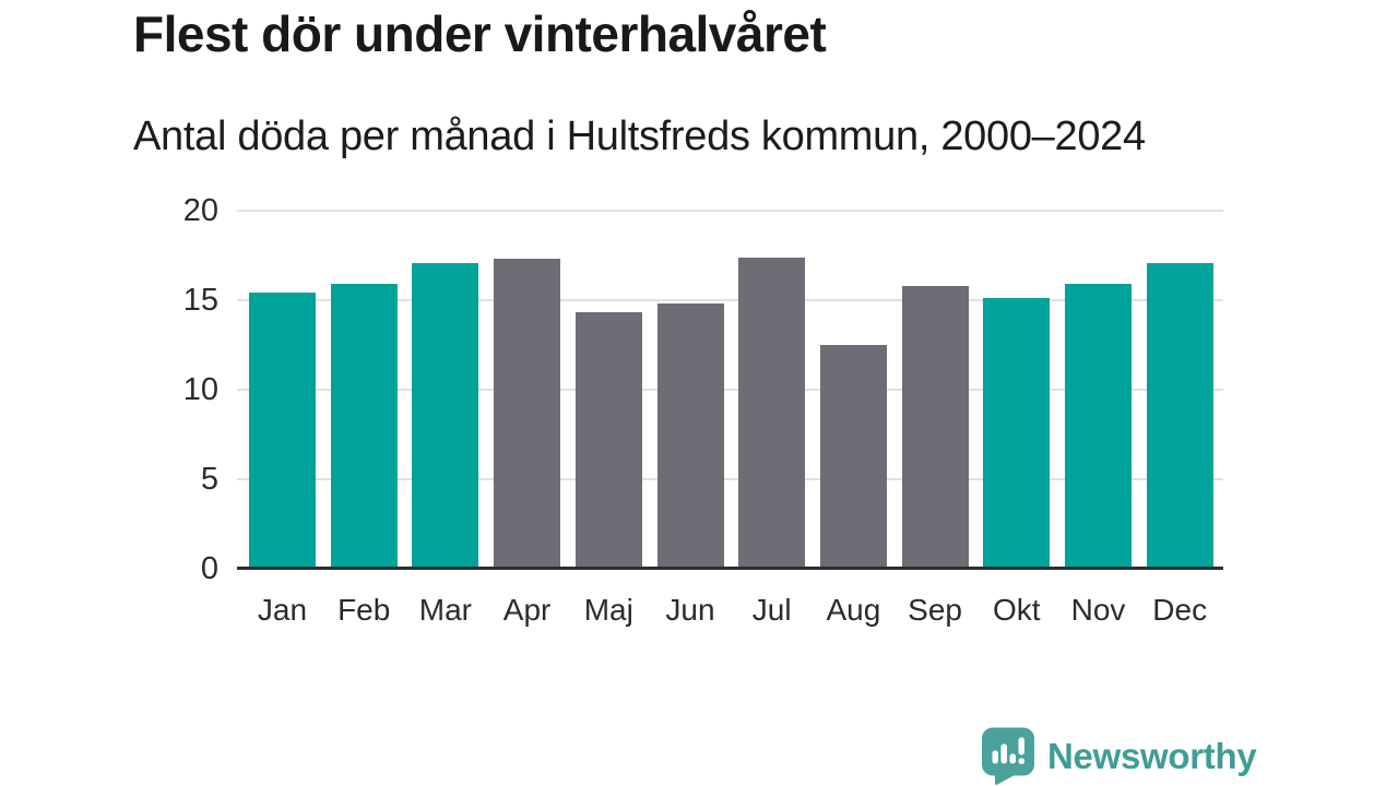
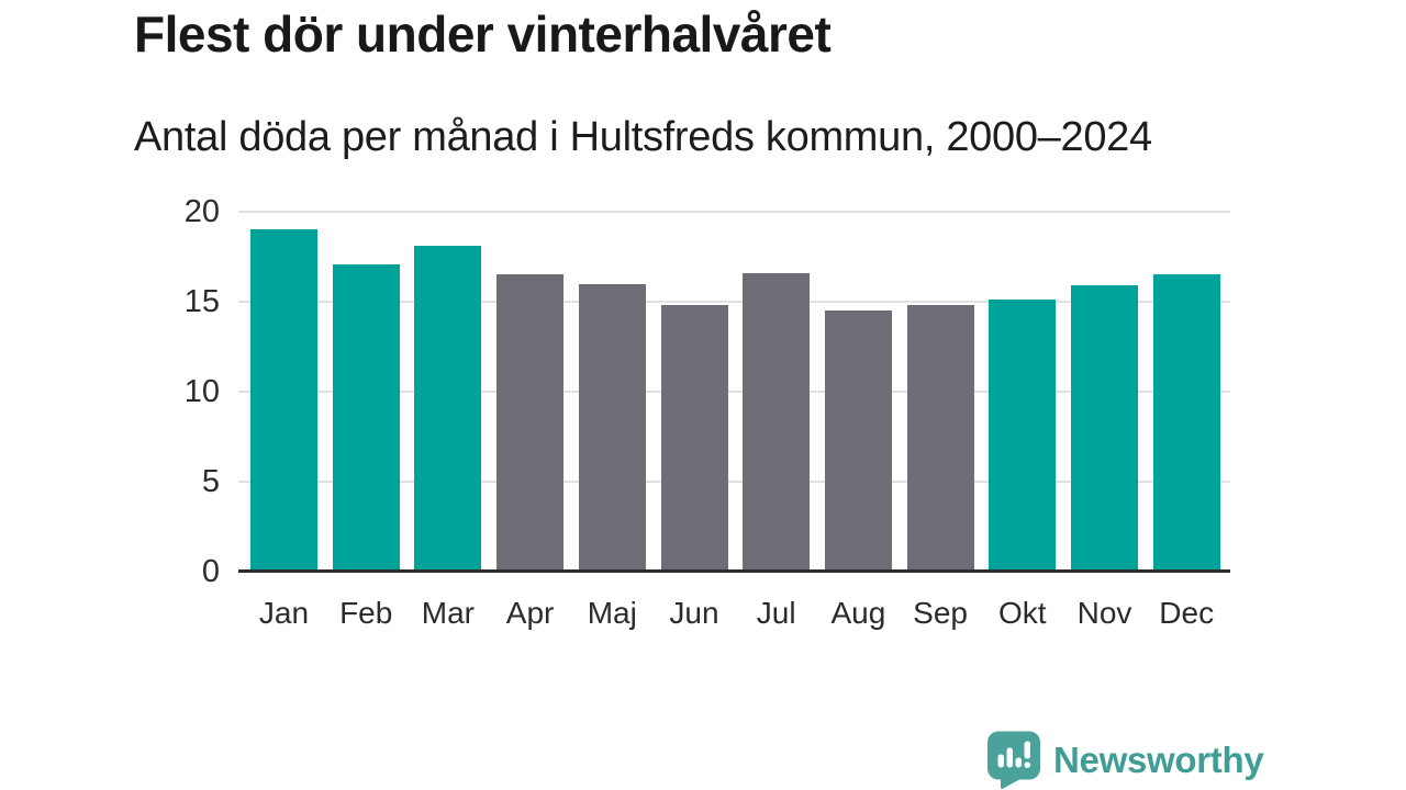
Jan: 15.4 -> 19.0
Feb: 15.9 -> 17.1
Mar: 17.1 -> 18.1
Apr: 17.3 -> 16.5
Maj: 14.3 -> 16.0
Jul: 17.4 -> 16.6
Aug: 12.5 -> 14.5
Sep: 15.8 -> 14.8
Dec: 17.1 -> 16.5
